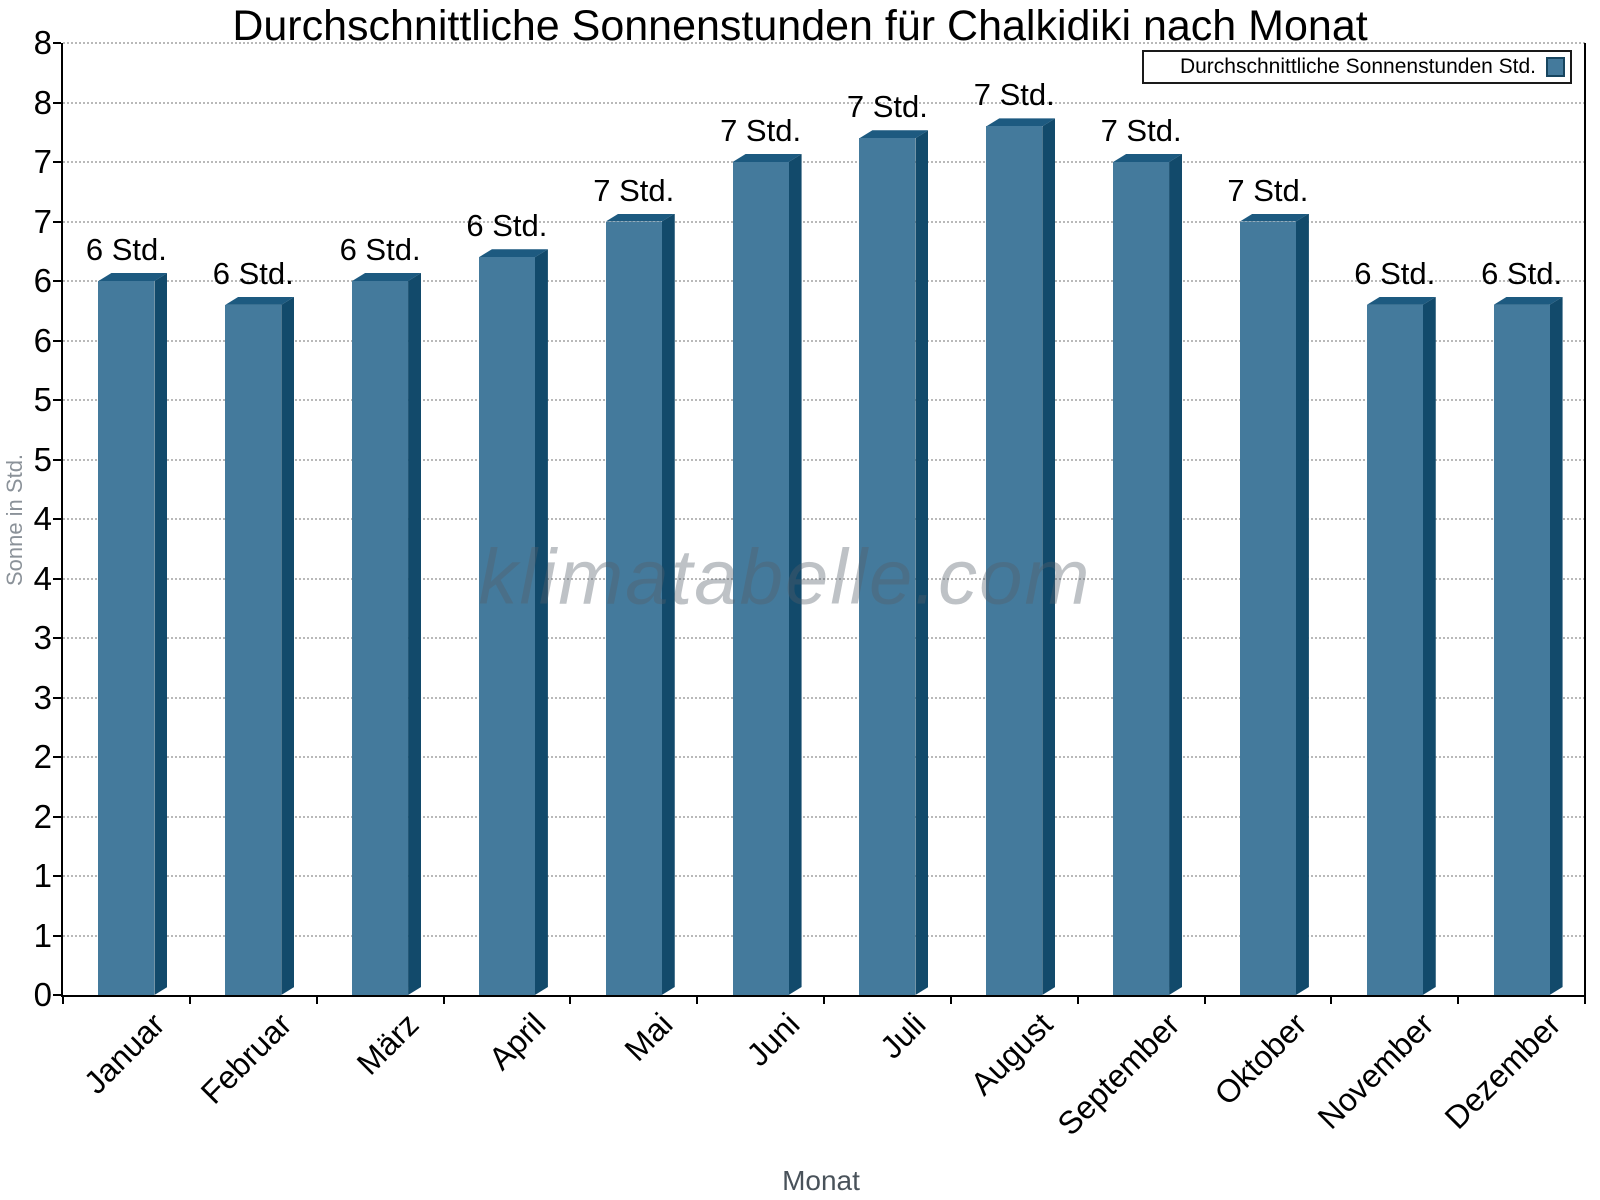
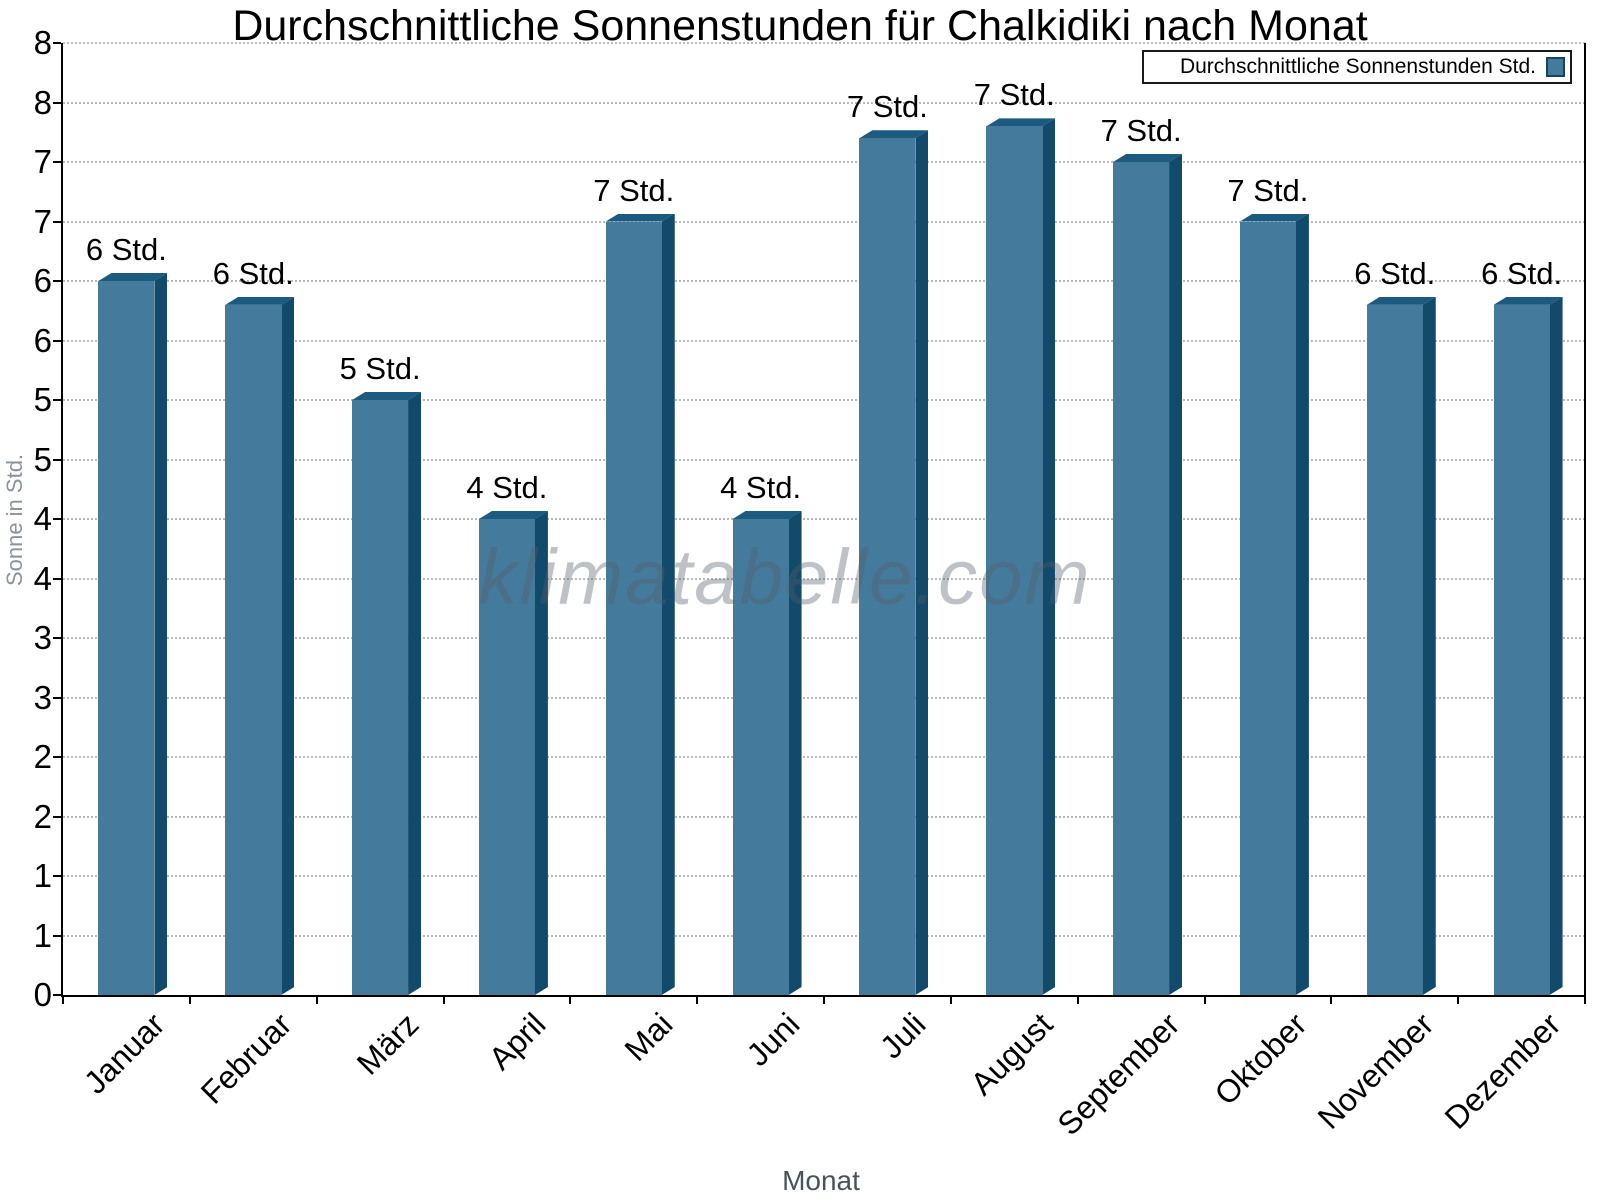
März: 6 -> 5
April: 6 -> 4
Juni: 7 -> 4
